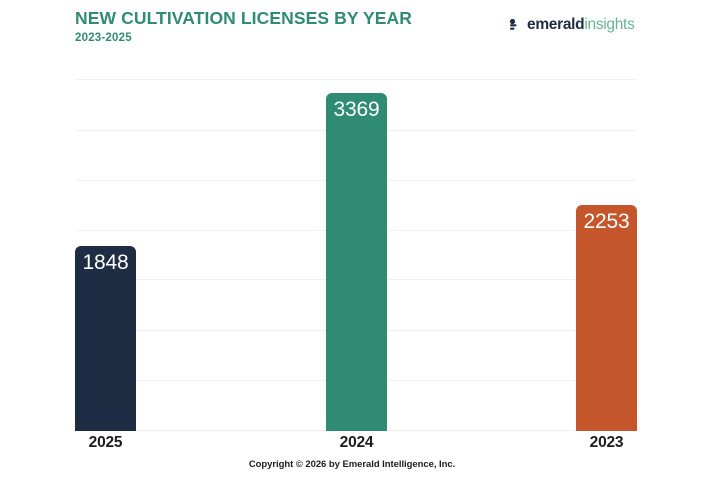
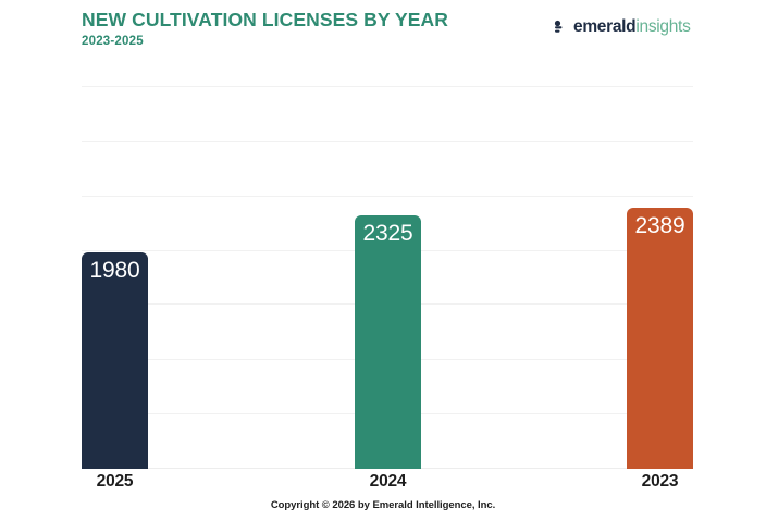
2025: 1848 -> 1980
2024: 3369 -> 2325
2023: 2253 -> 2389
